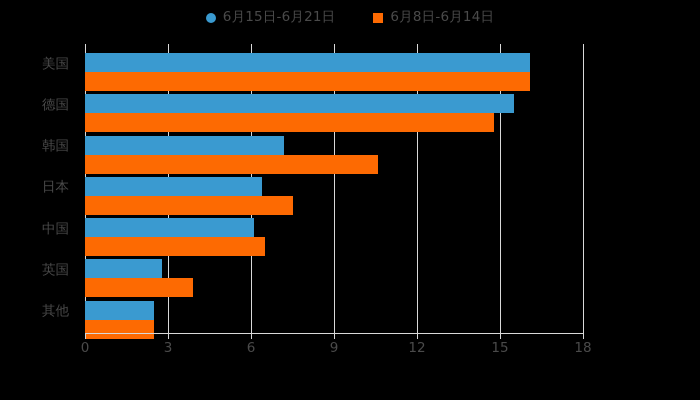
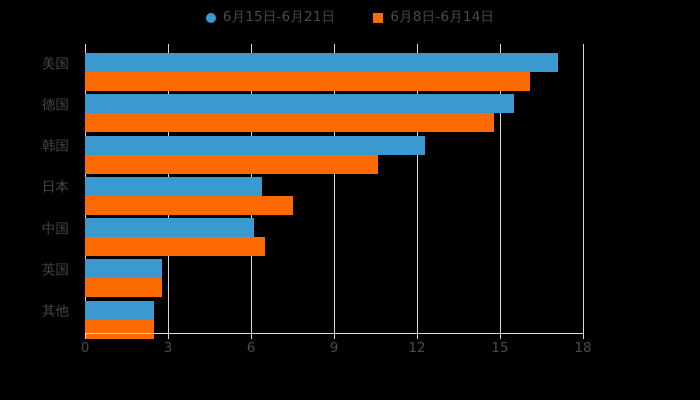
6月15日-6月21日/美国: 16.1 -> 17.1
6月15日-6月21日/韩国: 7.2 -> 12.3
6月8日-6月14日/英国: 3.9 -> 2.8
